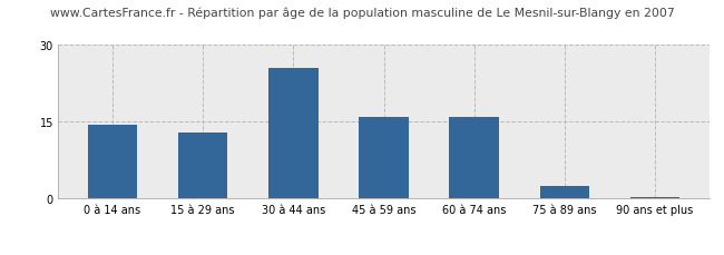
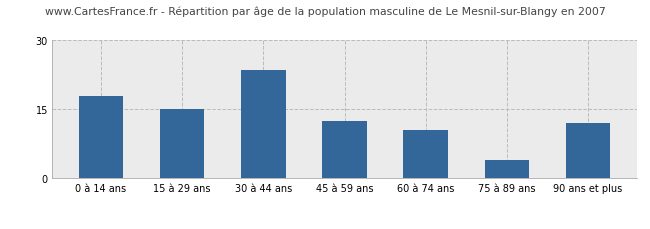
0 à 14 ans: 14.5 -> 18.0
15 à 29 ans: 13.0 -> 15.0
30 à 44 ans: 25.5 -> 23.5
45 à 59 ans: 16.0 -> 12.5
60 à 74 ans: 16.0 -> 10.5
75 à 89 ans: 2.5 -> 4.0
90 ans et plus: 0.2 -> 12.0
